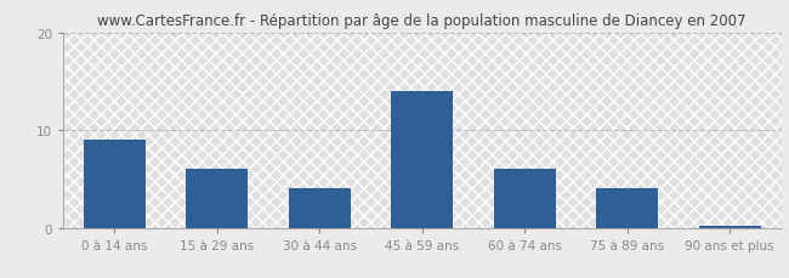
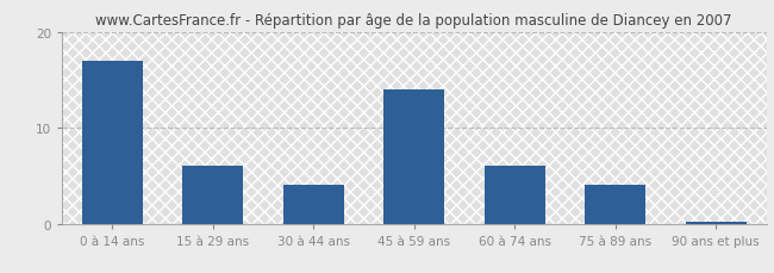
0 à 14 ans: 9.0 -> 17.0
